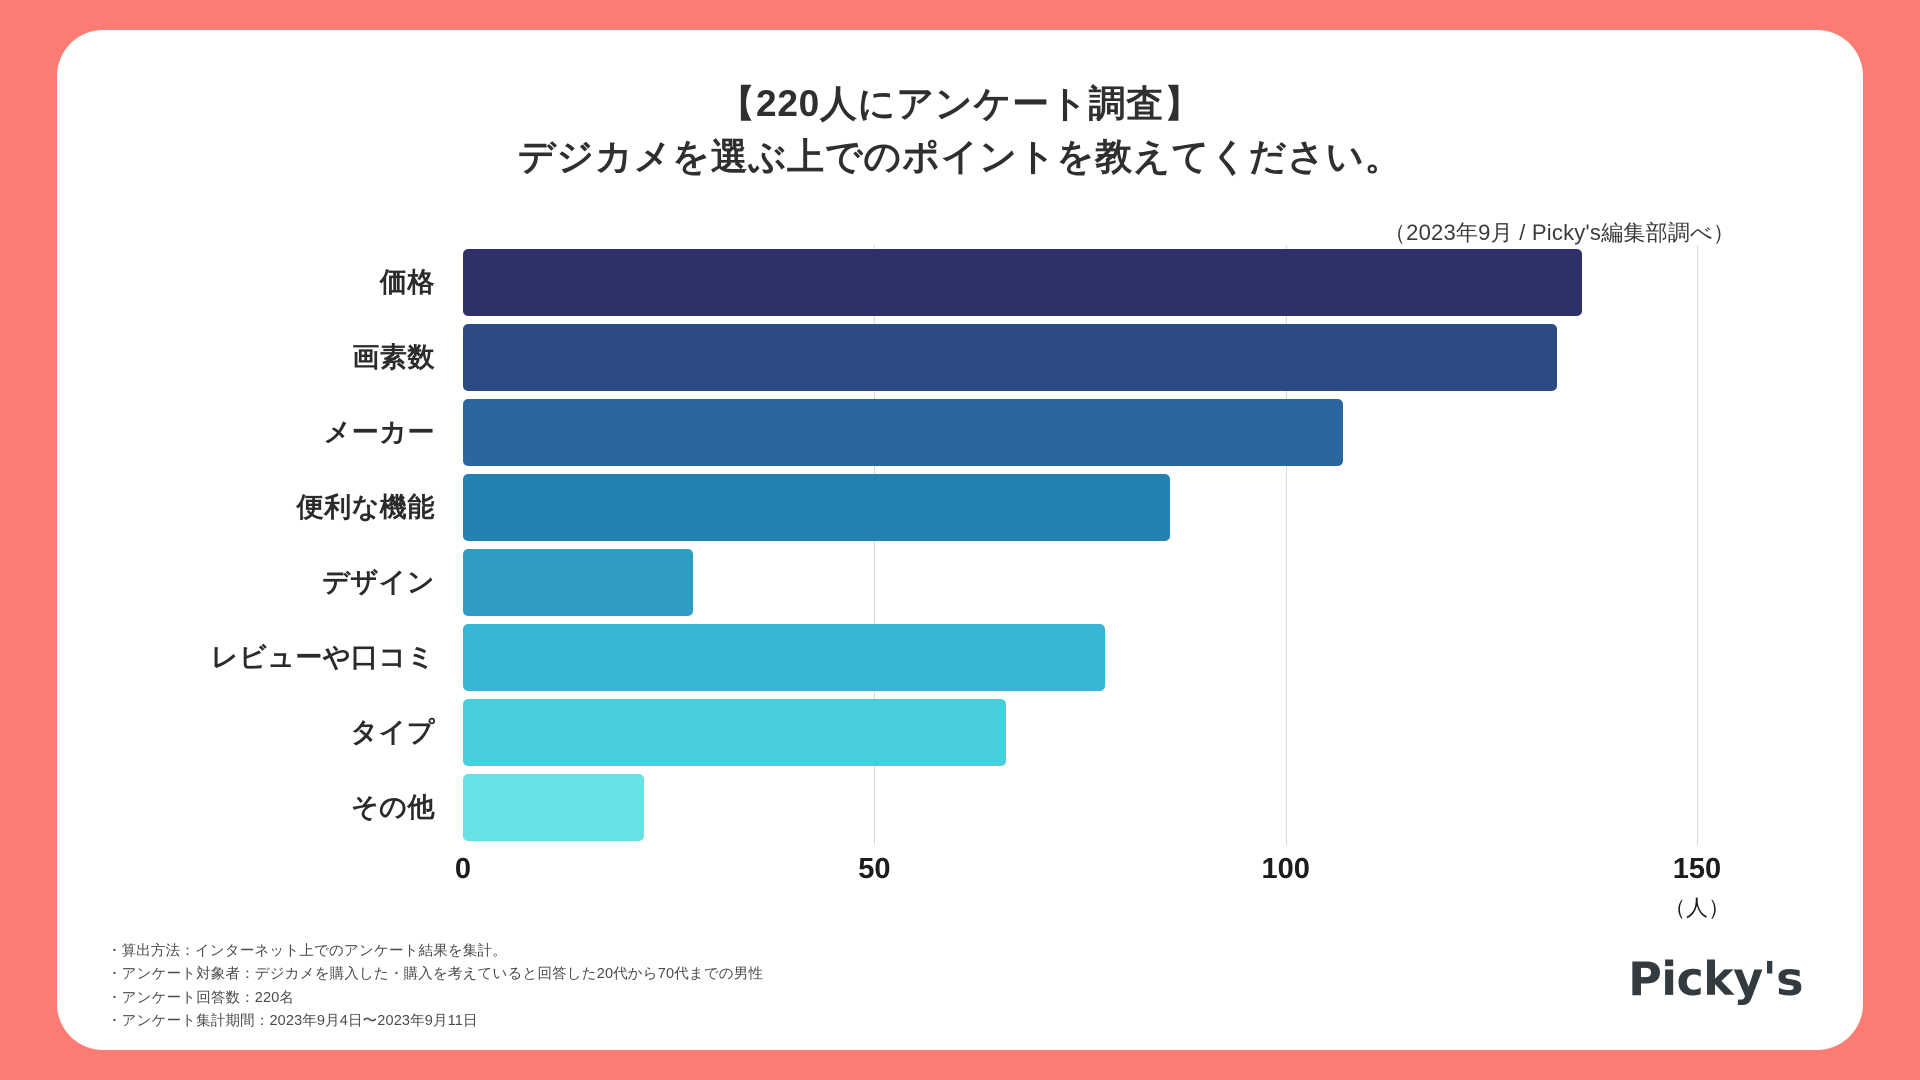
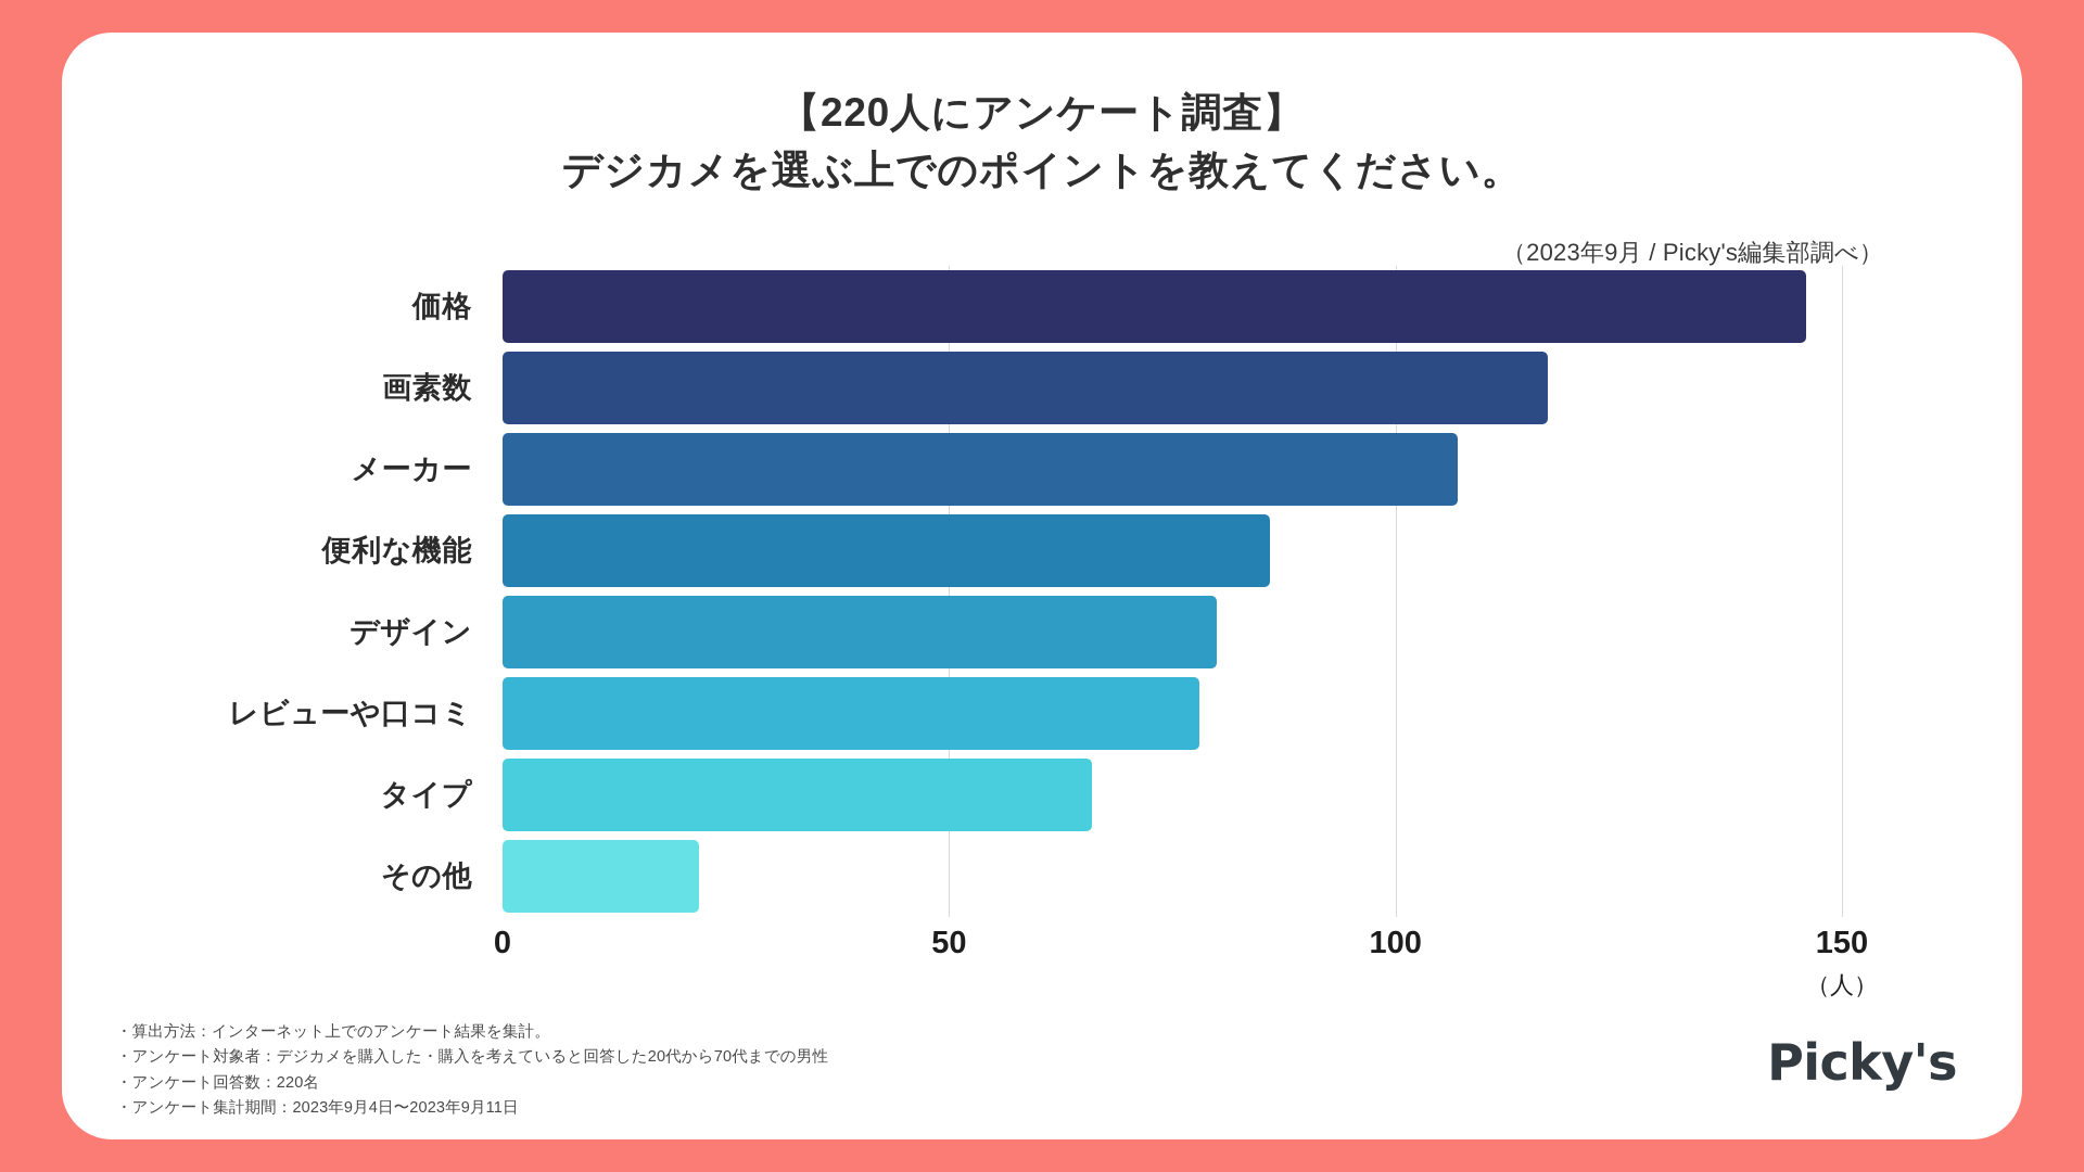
価格: 136 -> 146
画素数: 133 -> 117
デザイン: 28 -> 80
